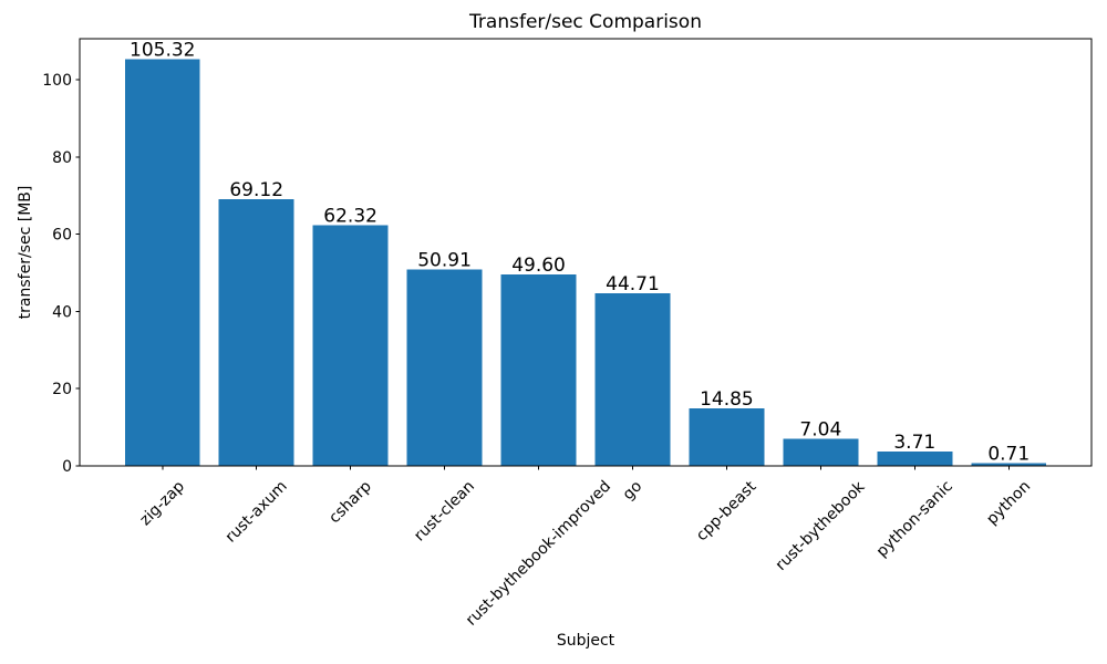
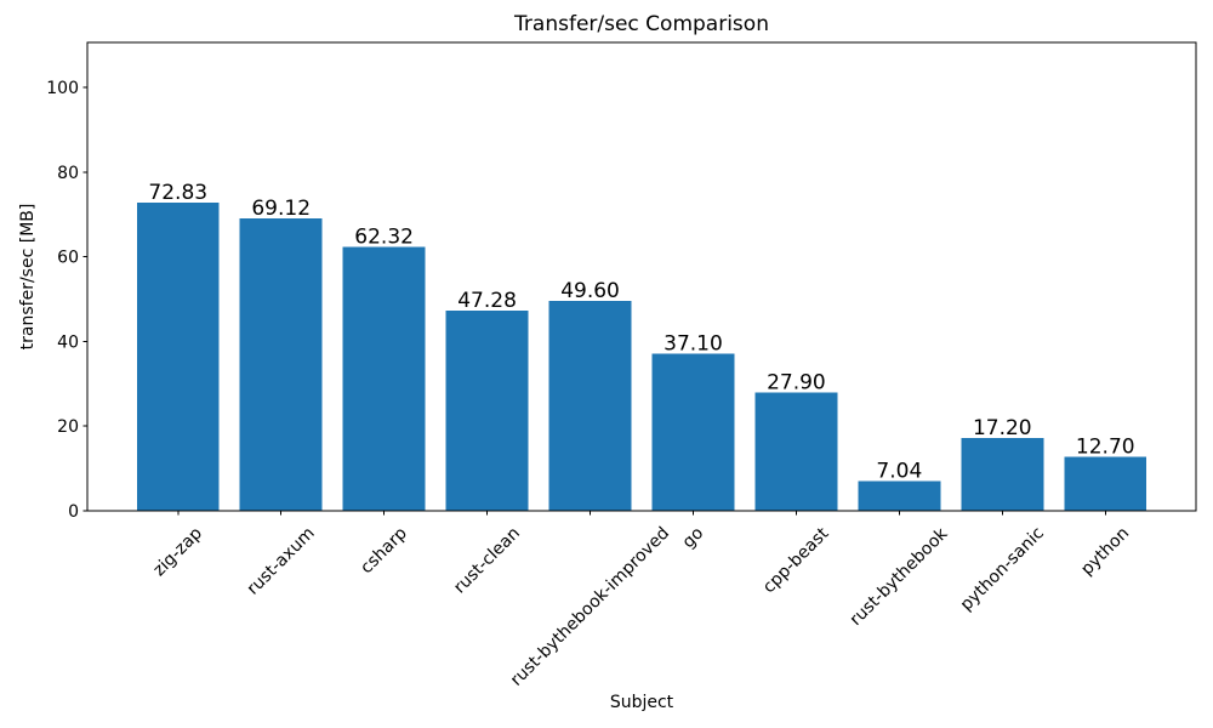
zig-zap: 105.32 -> 72.83
rust-clean: 50.91 -> 47.28
go: 44.71 -> 37.10
cpp-beast: 14.85 -> 27.90
python-sanic: 3.71 -> 17.20
python: 0.71 -> 12.70
